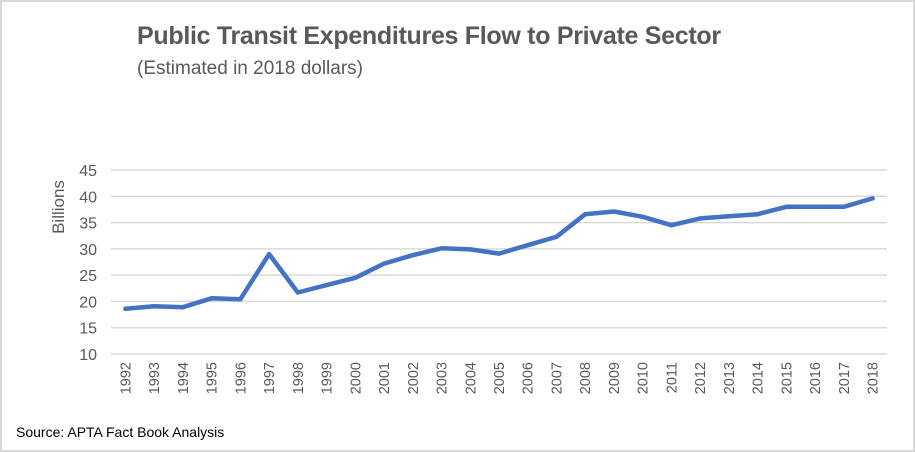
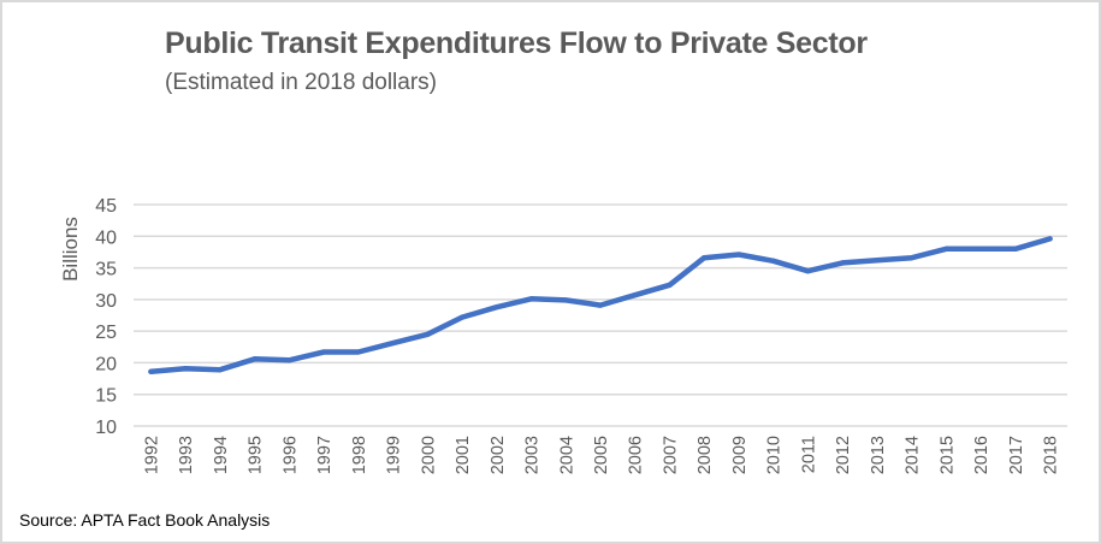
1997: 29 -> 22
